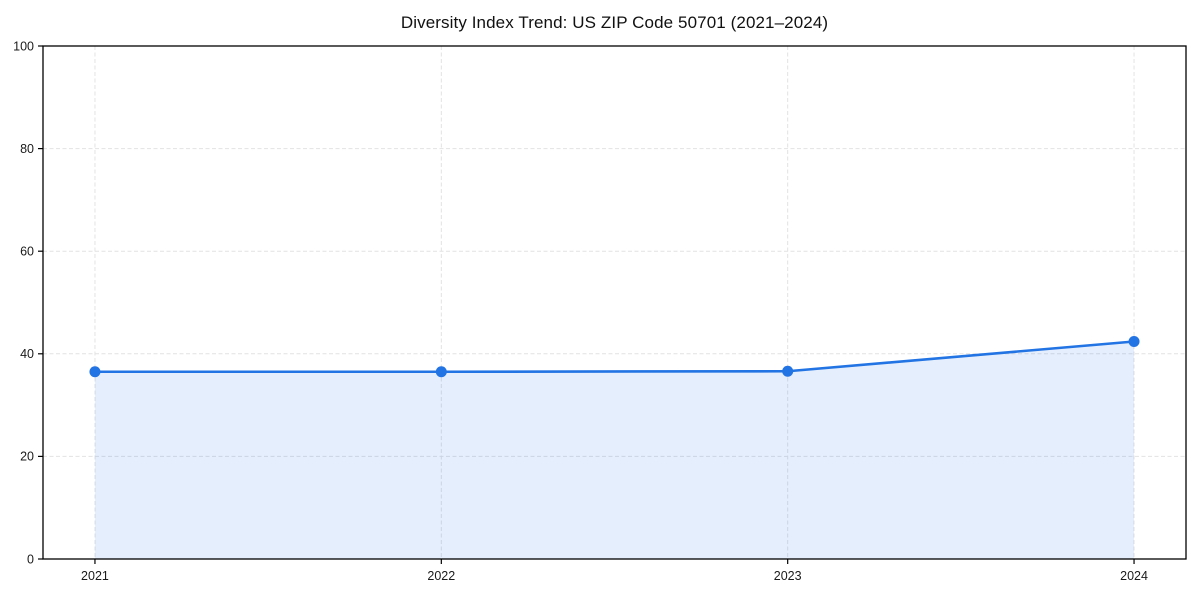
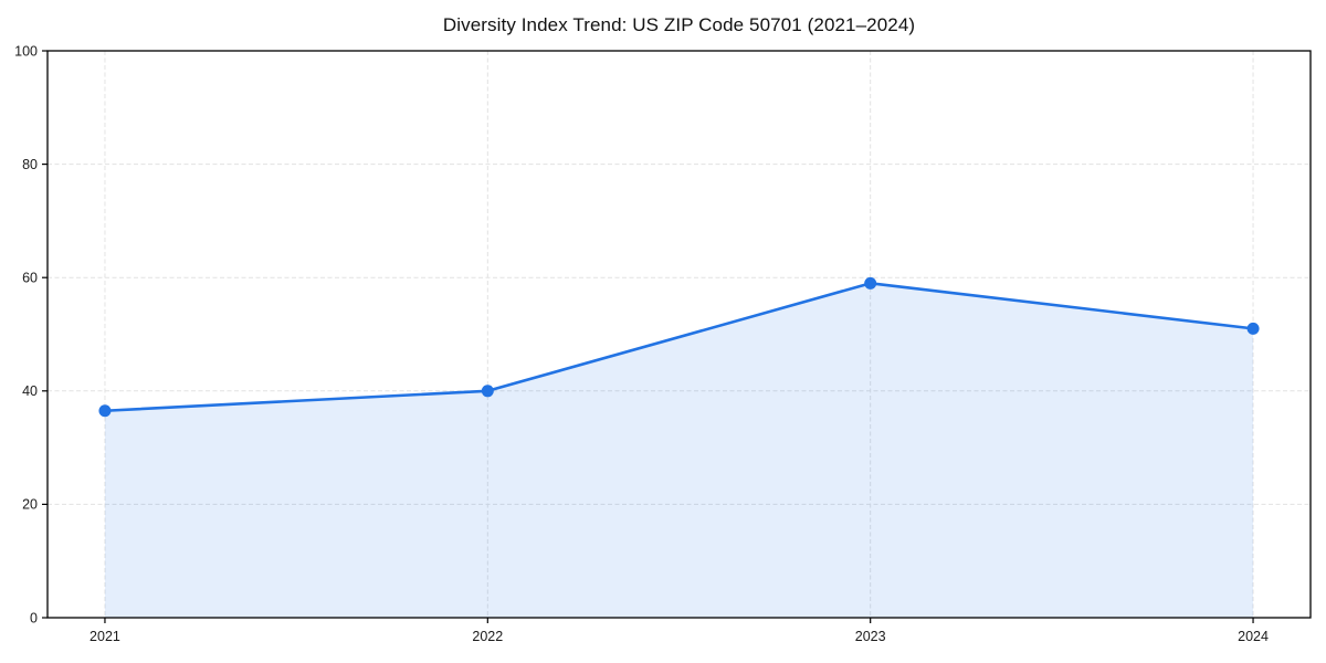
2022: 36 -> 40
2023: 37 -> 59
2024: 42 -> 51
